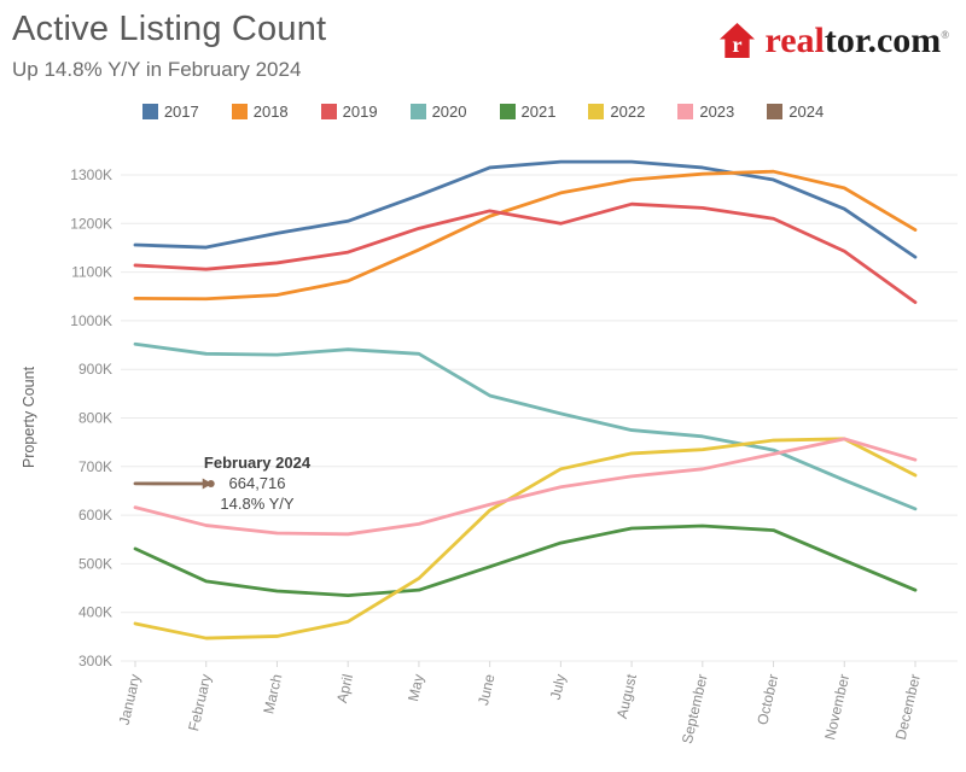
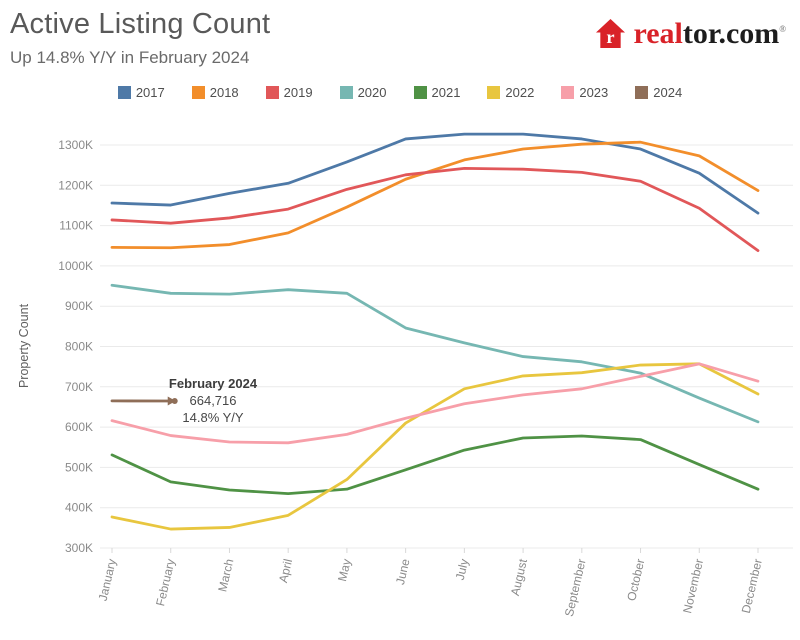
2019/July: 1200K -> 1240K
